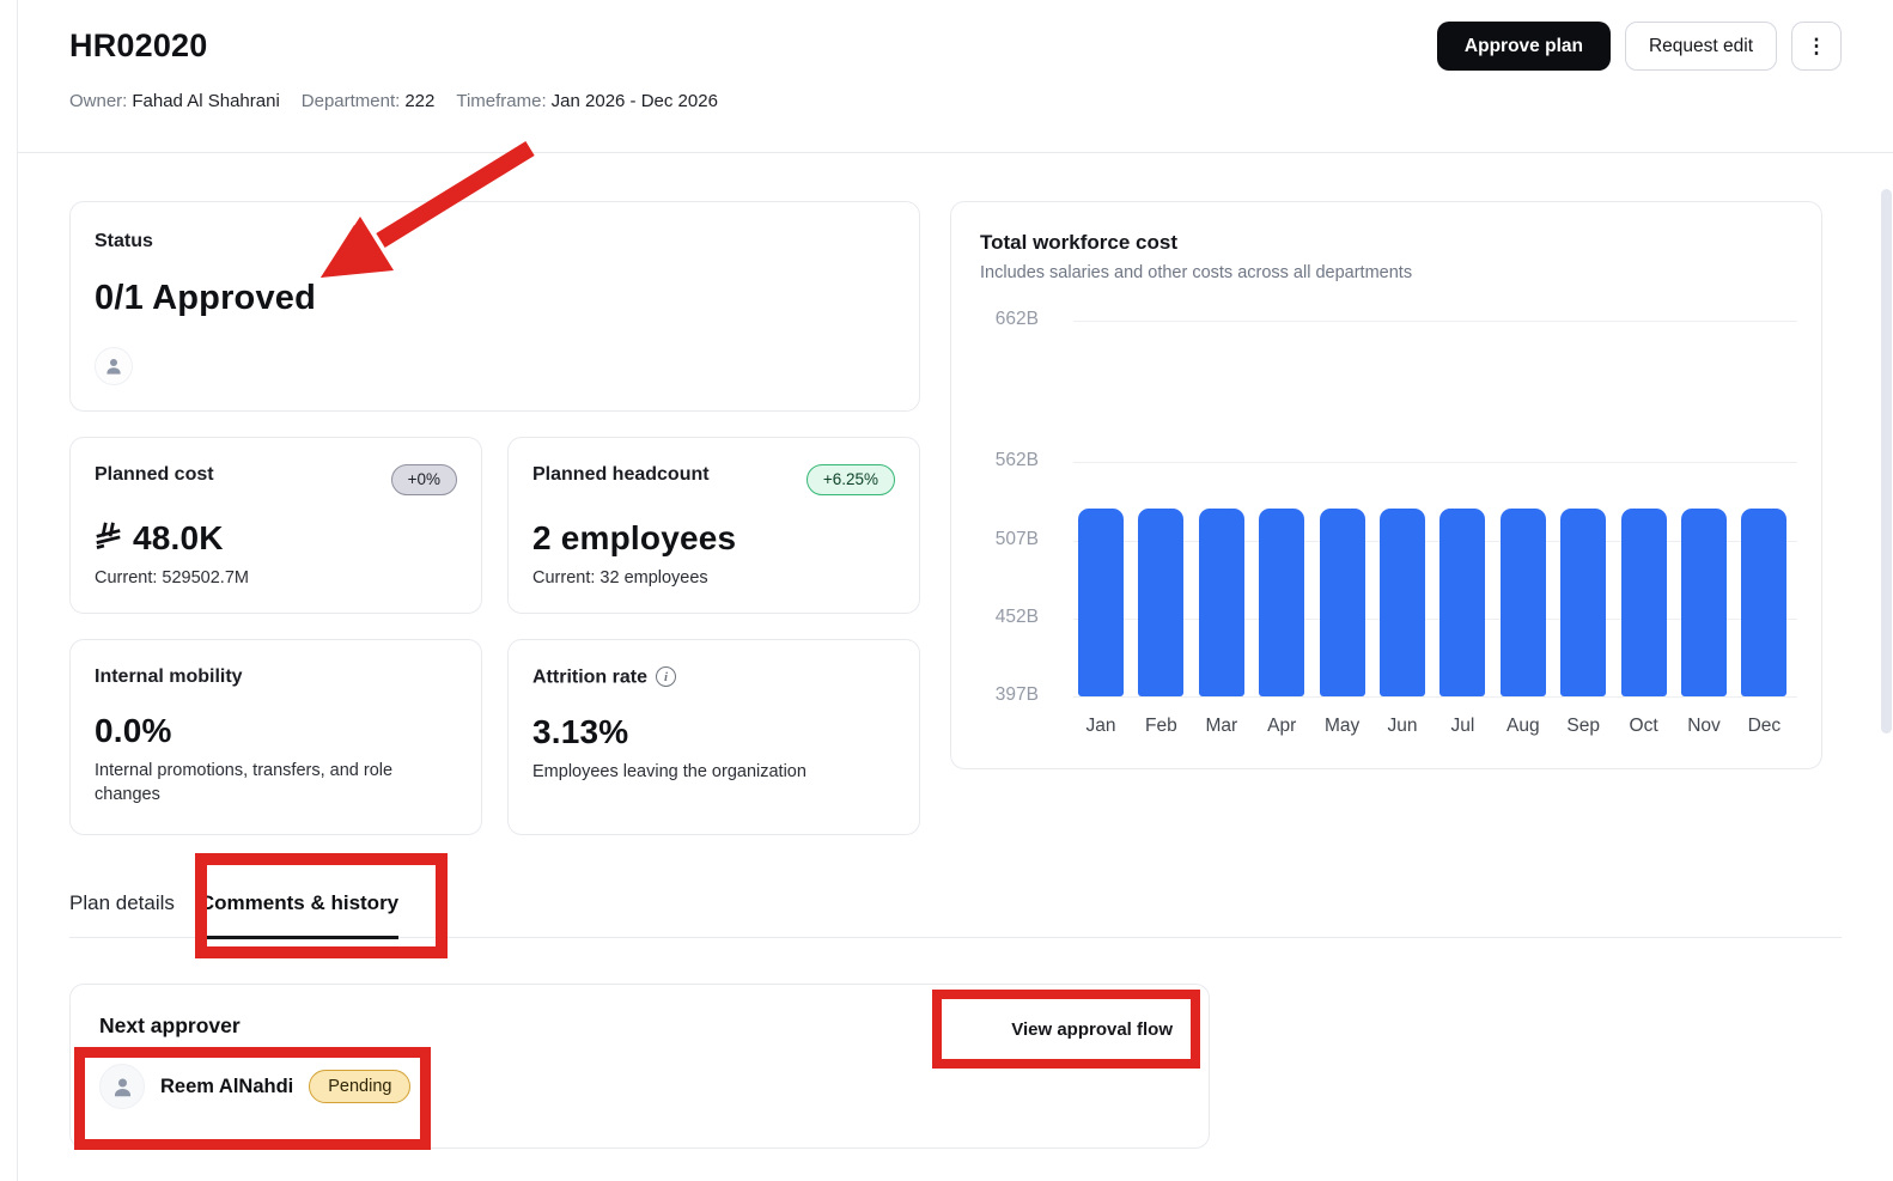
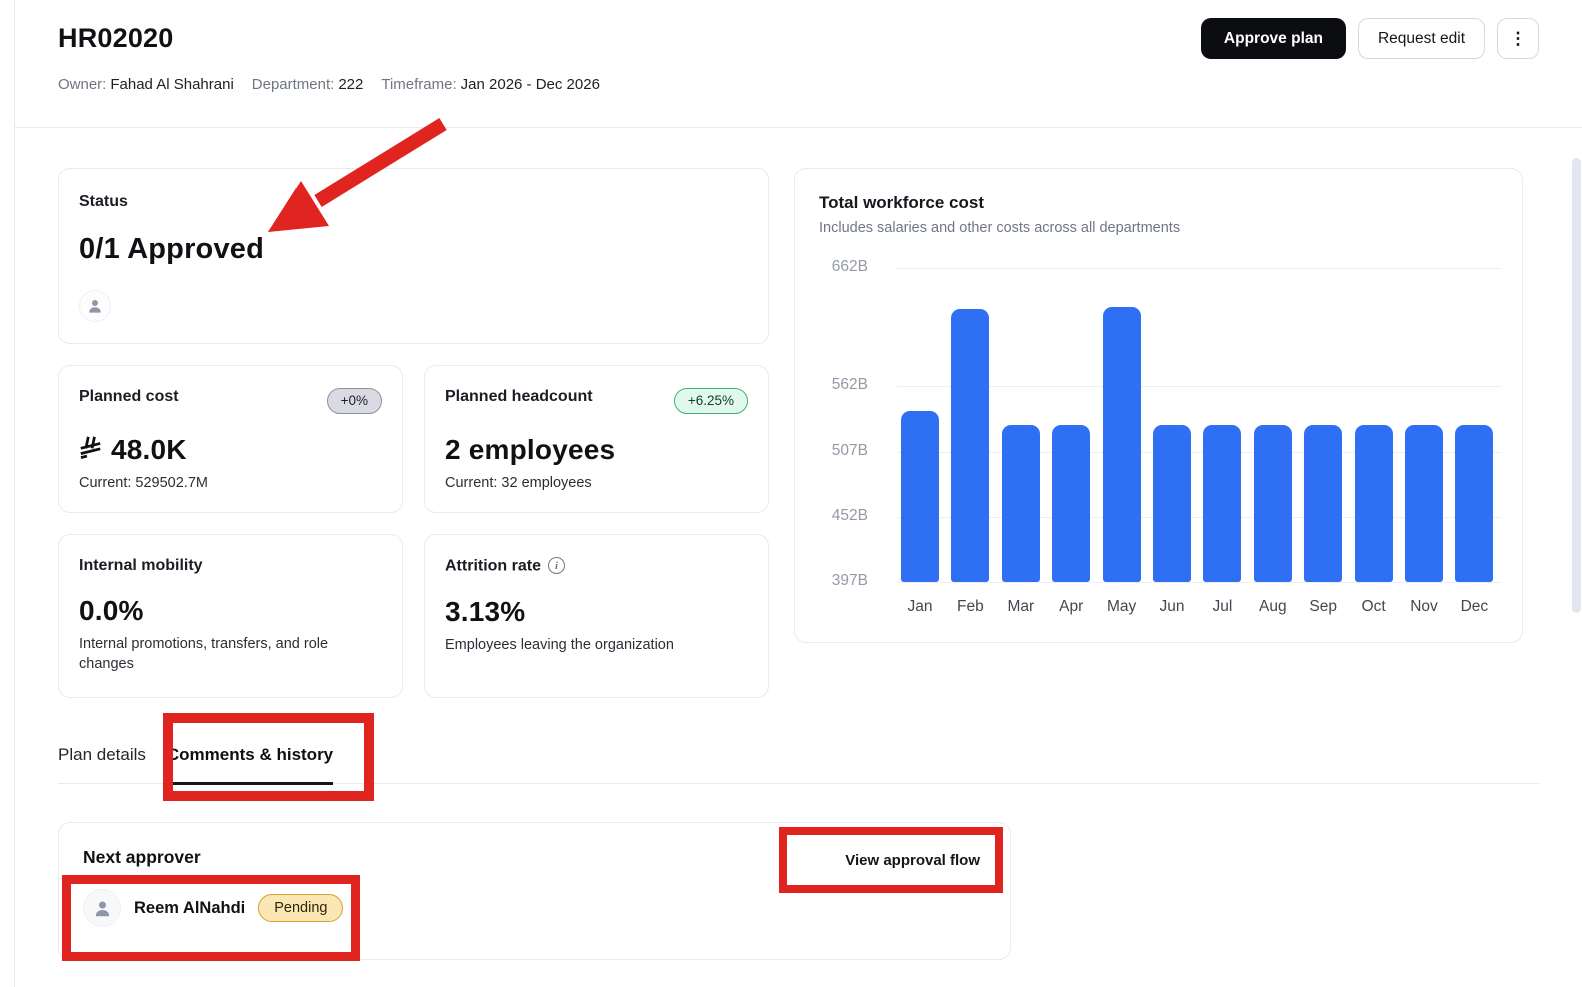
Jan: 530B -> 541B
Feb: 530B -> 627B
May: 530B -> 629B
